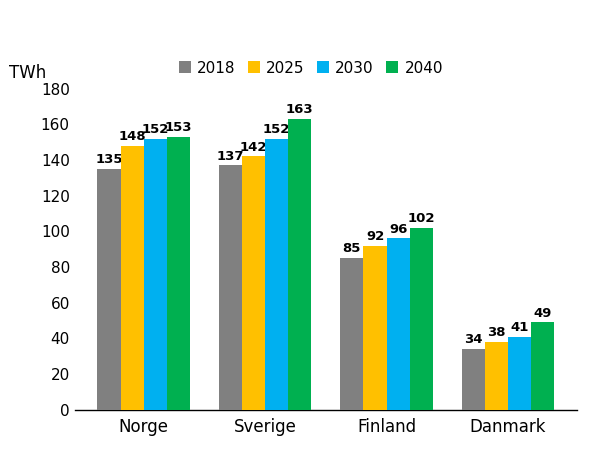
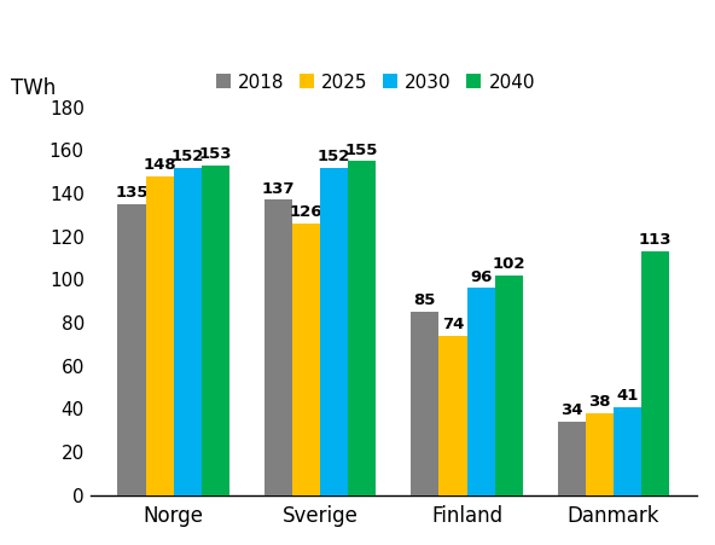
2025/Sverige: 142 -> 126
2040/Sverige: 163 -> 155
2025/Finland: 92 -> 74
2040/Danmark: 49 -> 113
